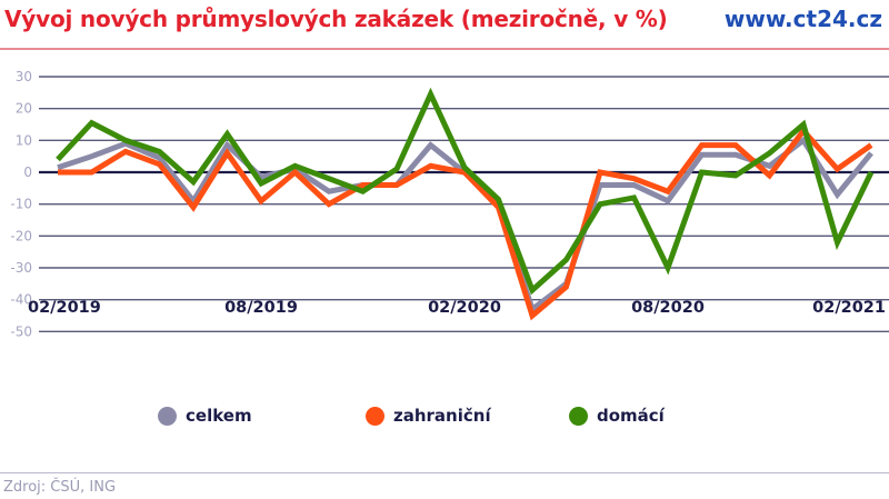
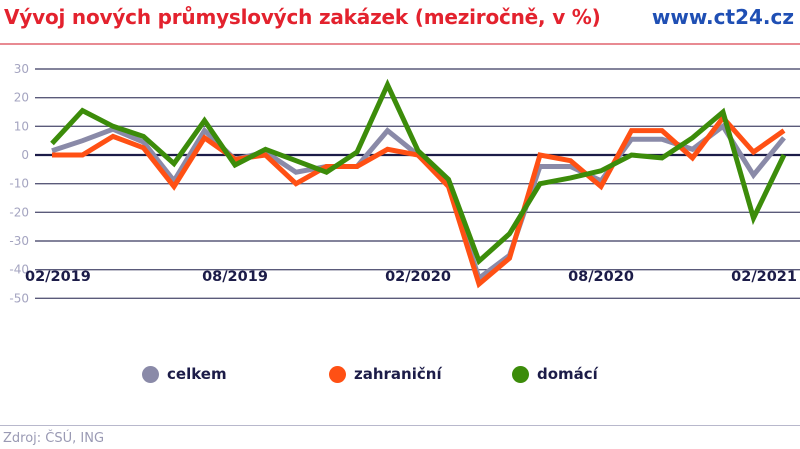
zahraniční/08/2019: -9 -> -2
zahraniční/08/2020: -6 -> -11
domácí/08/2020: -30 -> -6
